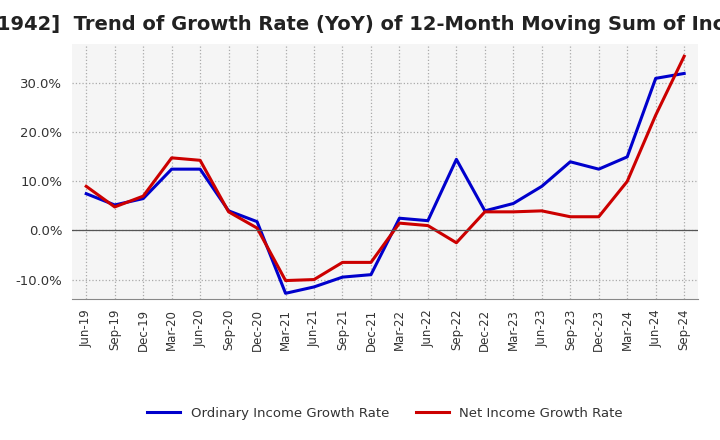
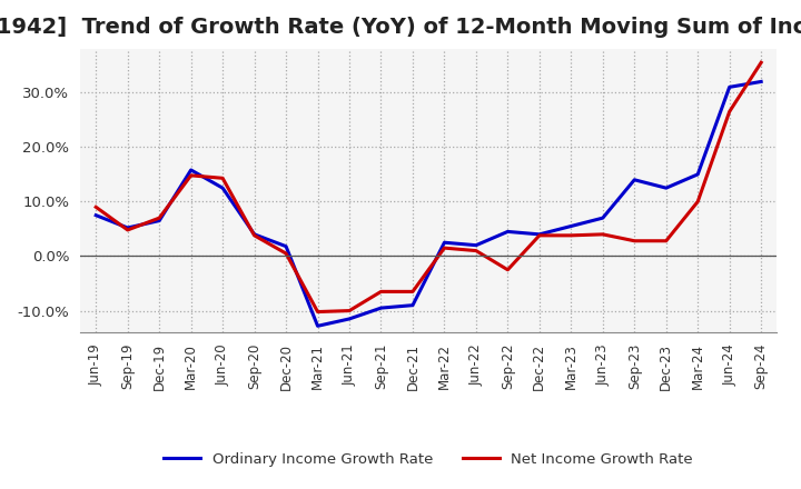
Ordinary Income Growth Rate/Mar-20: 12.5% -> 15.8%
Ordinary Income Growth Rate/Sep-22: 14.5% -> 4.5%
Ordinary Income Growth Rate/Jun-23: 9.0% -> 7.0%
Net Income Growth Rate/Jun-24: 23.5% -> 26.5%
